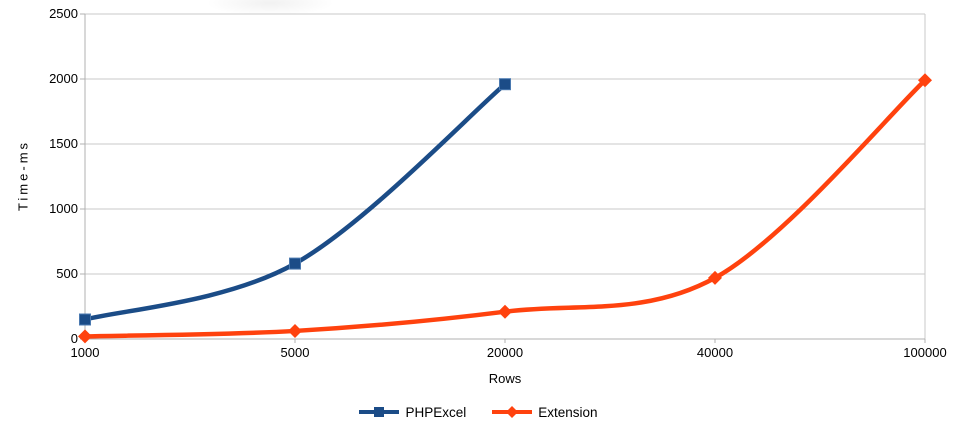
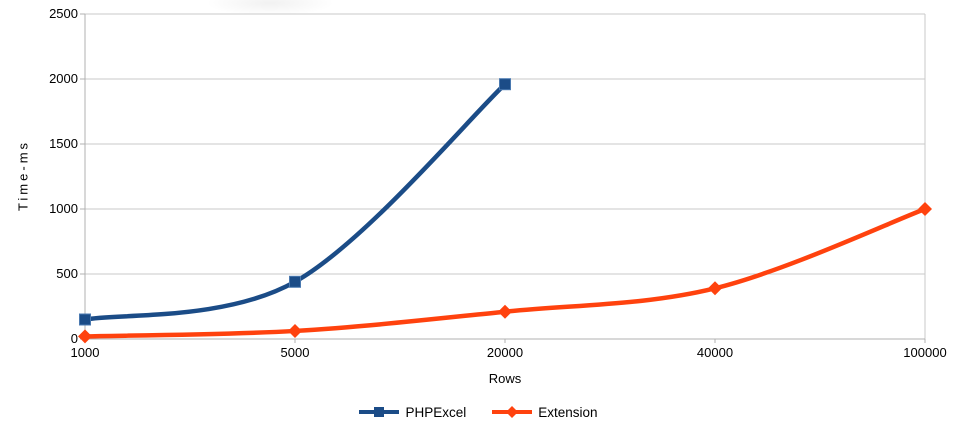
PHPExcel/5000: 580 -> 440
Extension/40000: 470 -> 390
Extension/100000: 1990 -> 1000
